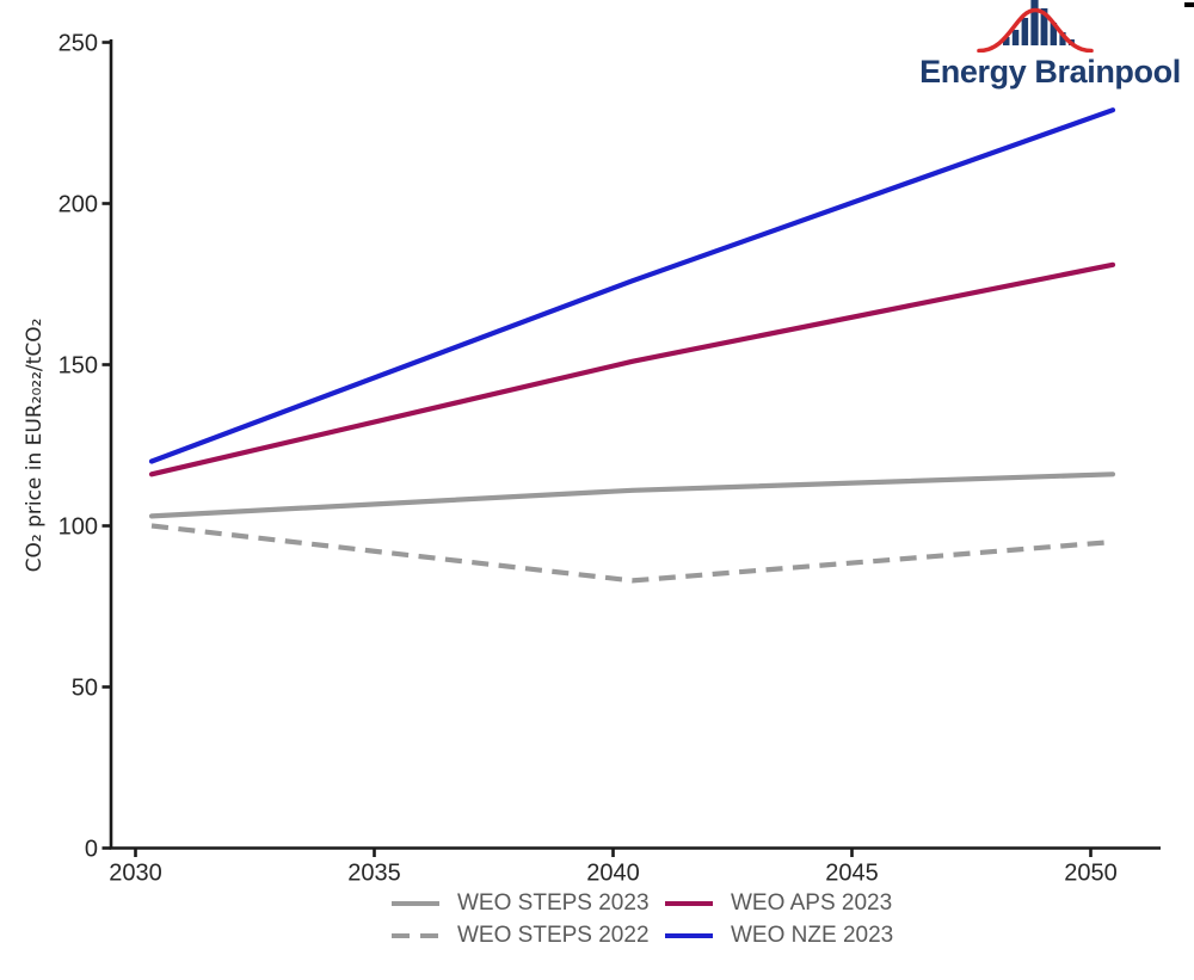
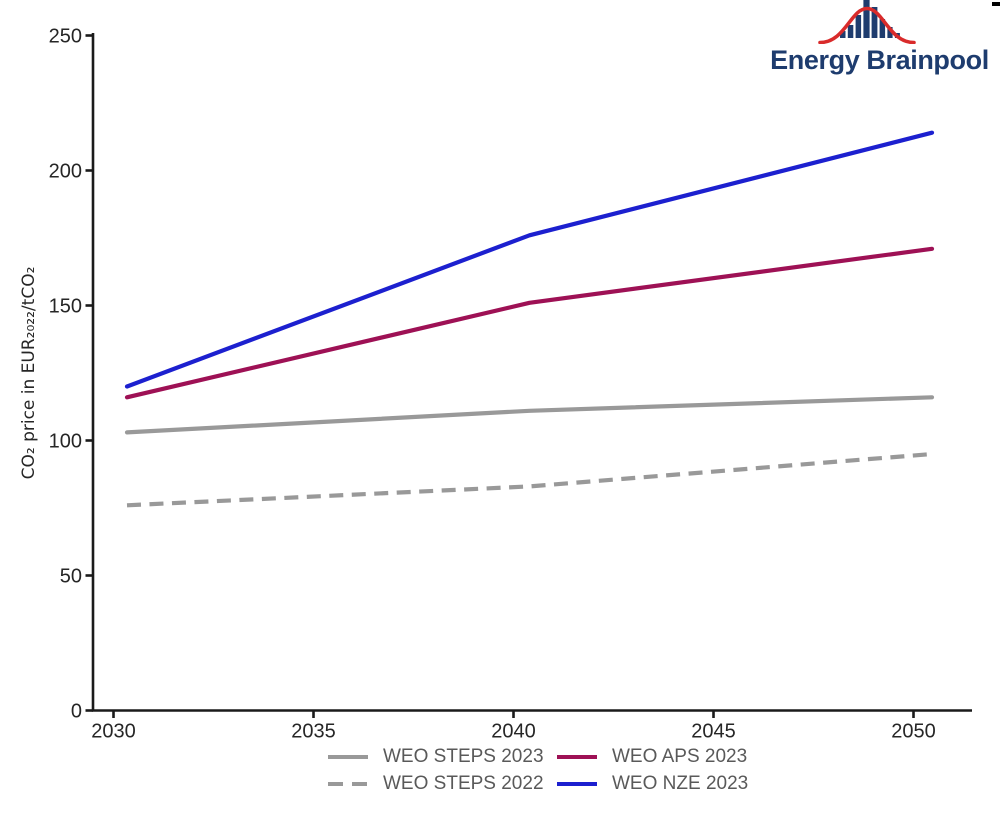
WEO STEPS 2022/2030: 100 -> 76
WEO APS 2023/2050: 181 -> 171
WEO NZE 2023/2050: 229 -> 214
